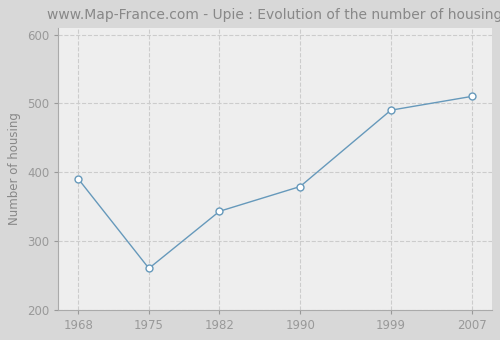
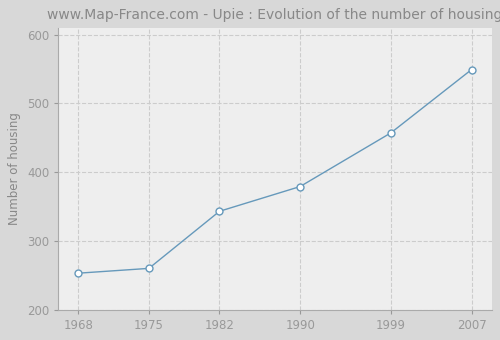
1968: 390 -> 253
1999: 490 -> 457
2007: 510 -> 549
